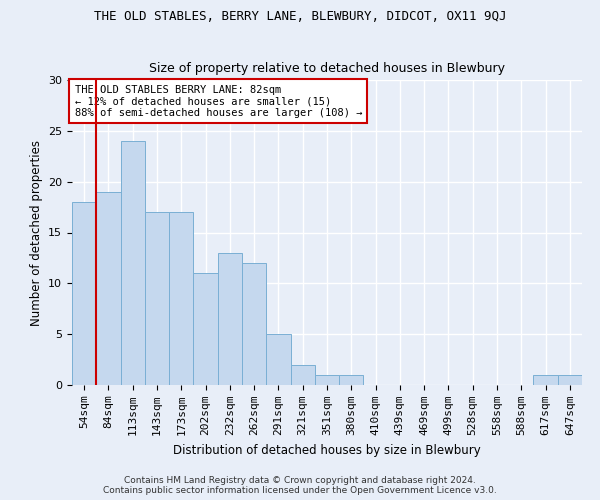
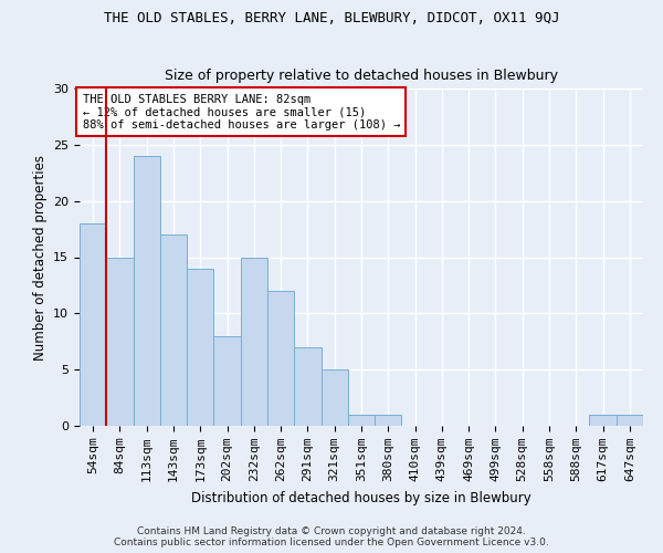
84sqm: 19 -> 15
173sqm: 17 -> 14
202sqm: 11 -> 8
232sqm: 13 -> 15
291sqm: 5 -> 7
321sqm: 2 -> 5
